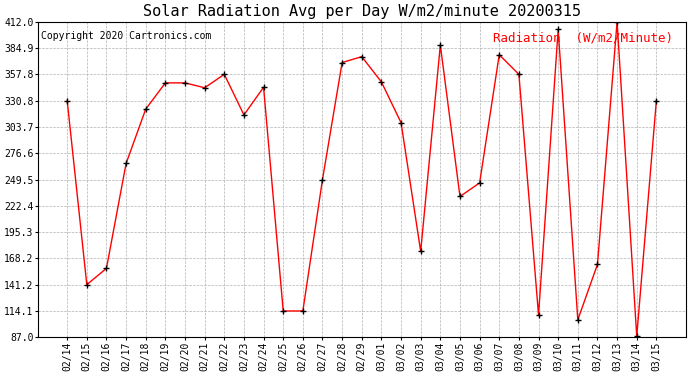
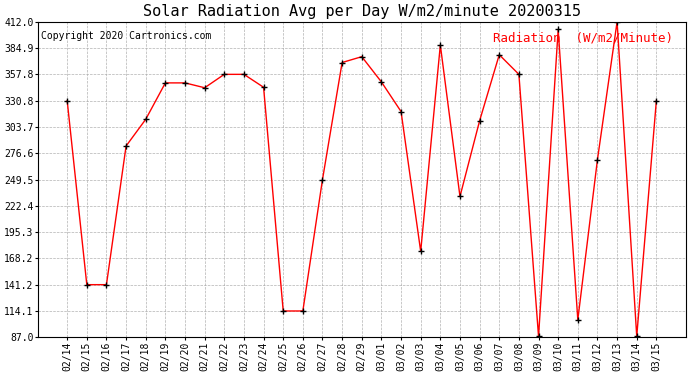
02/16: 158 -> 141
02/17: 266 -> 284
02/18: 322 -> 312
02/23: 316 -> 358
03/02: 308 -> 320
03/06: 246 -> 310
03/09: 110 -> 88
03/12: 162 -> 270
